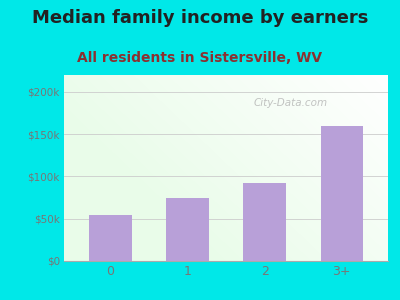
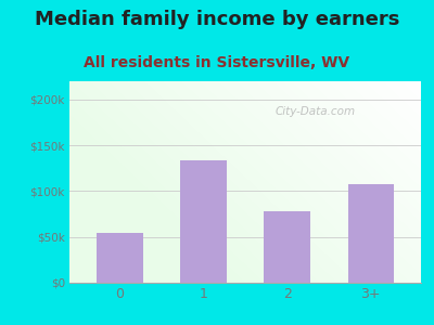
1: $75k -> $134k
2: $92k -> $78k
3+: $160k -> $108k
